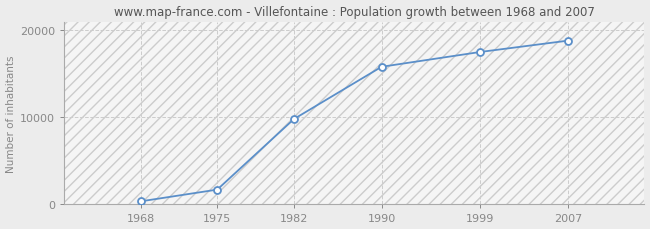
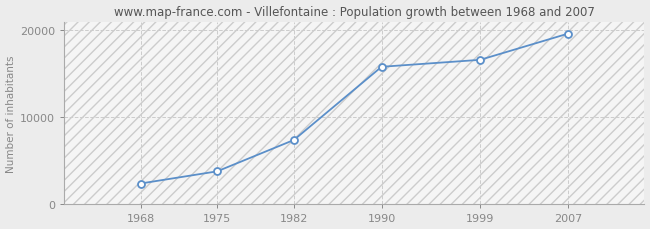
1968: 400 -> 2400
1975: 1700 -> 3800
1982: 9800 -> 7400
1999: 17500 -> 16600
2007: 18800 -> 19600
